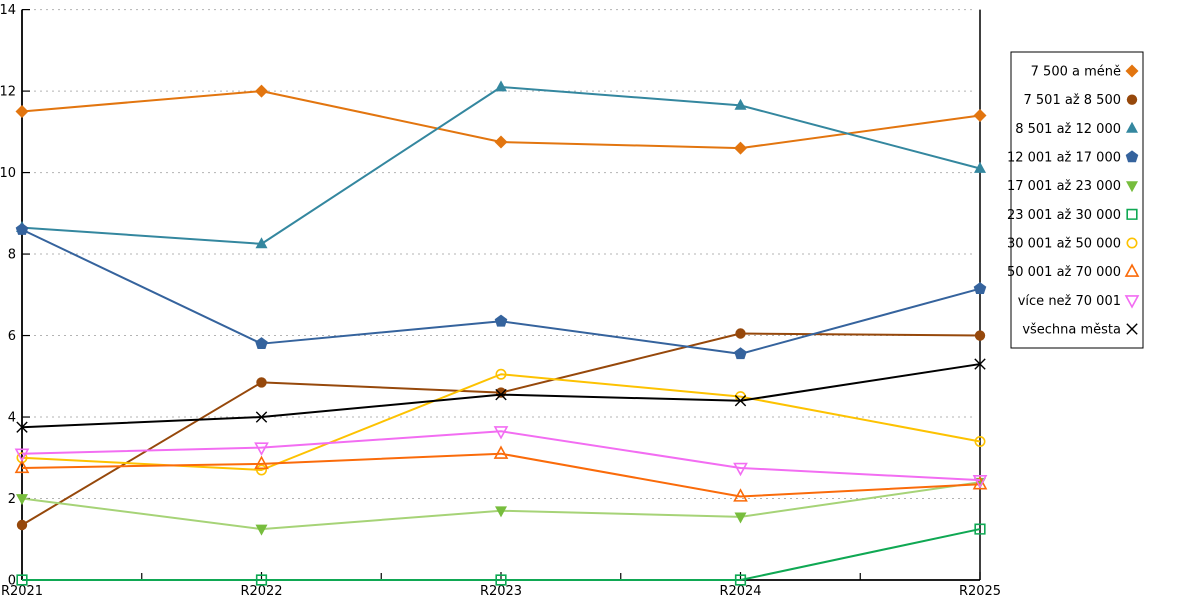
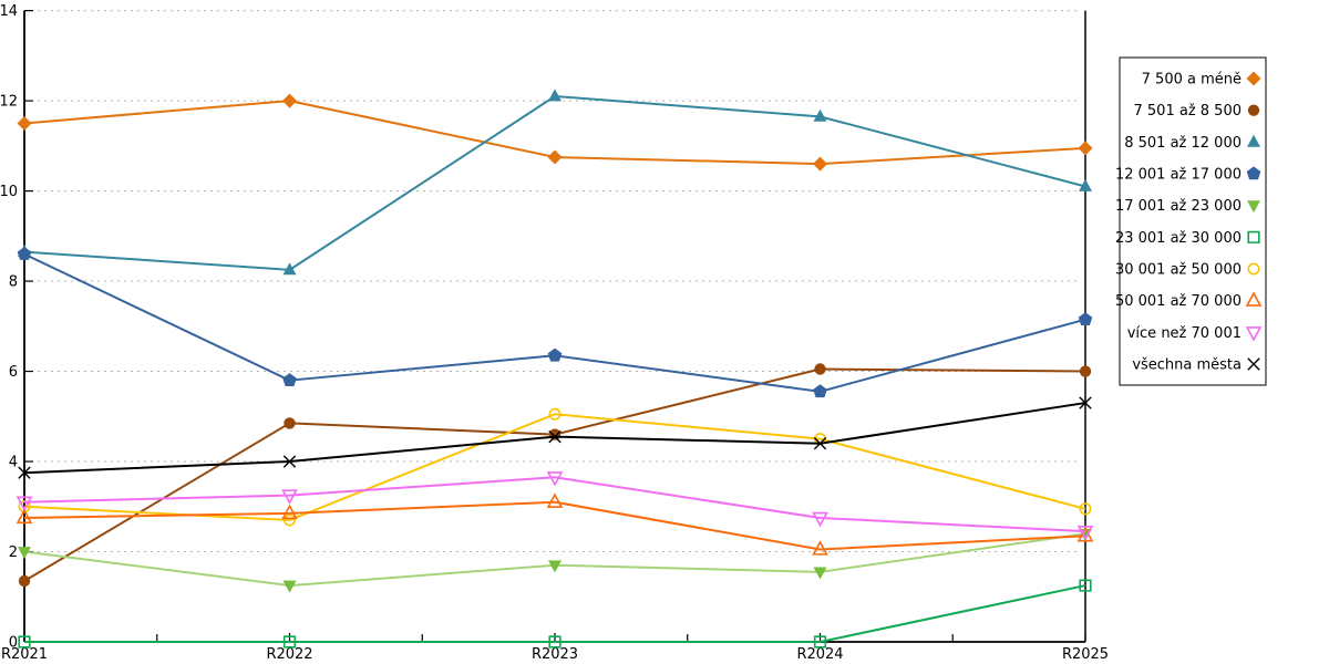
7 500 a méně/R2025: 11.4 -> 10.9
30 001 až 50 000/R2025: 3.4 -> 3.0
